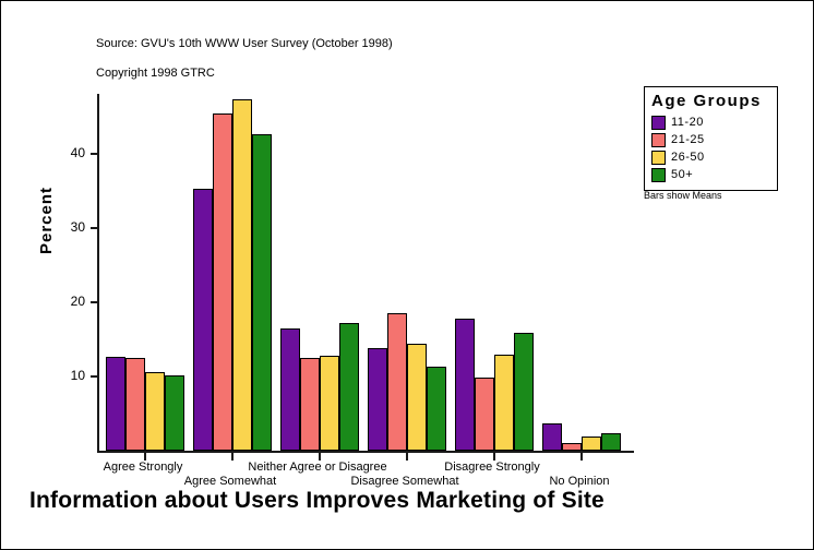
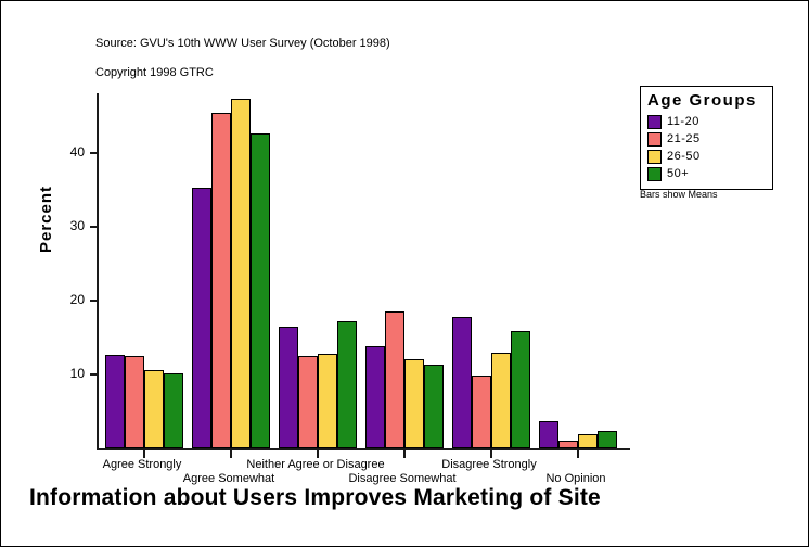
26-50/Disagree Somewhat: 14 -> 12
